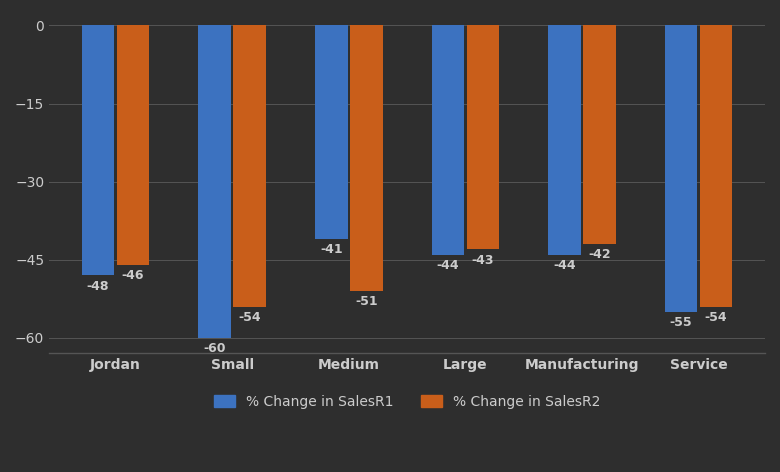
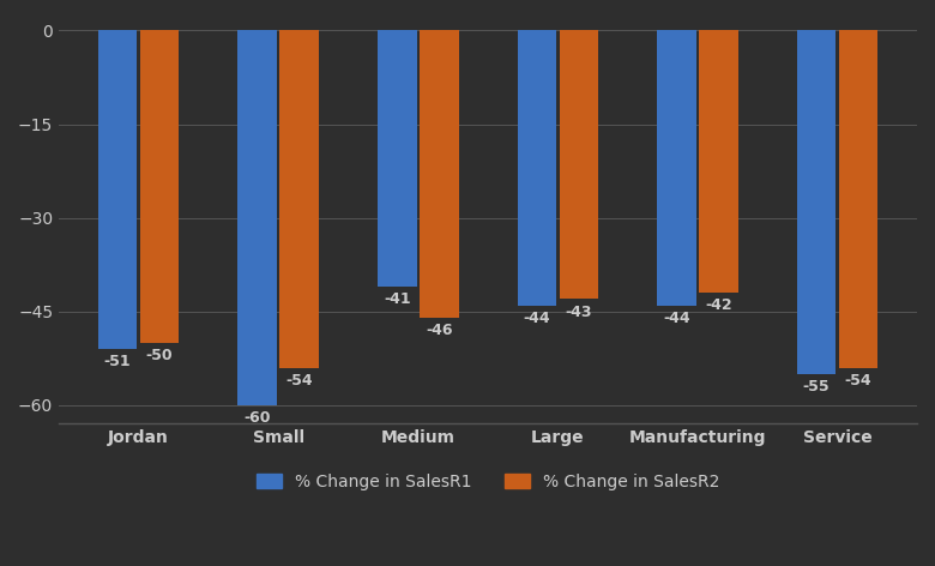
% Change in SalesR1/Jordan: -48 -> -51
% Change in SalesR2/Jordan: -46 -> -50
% Change in SalesR2/Medium: -51 -> -46
